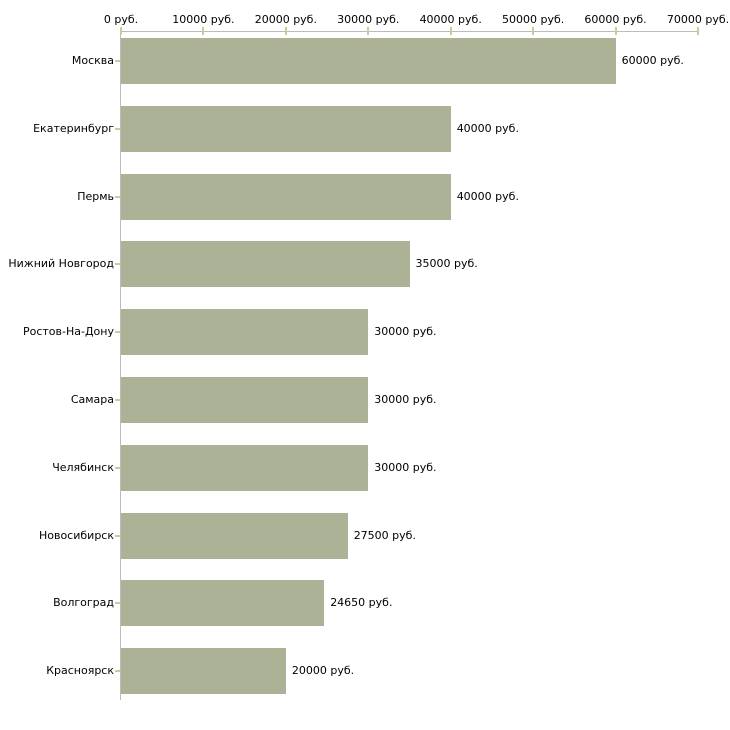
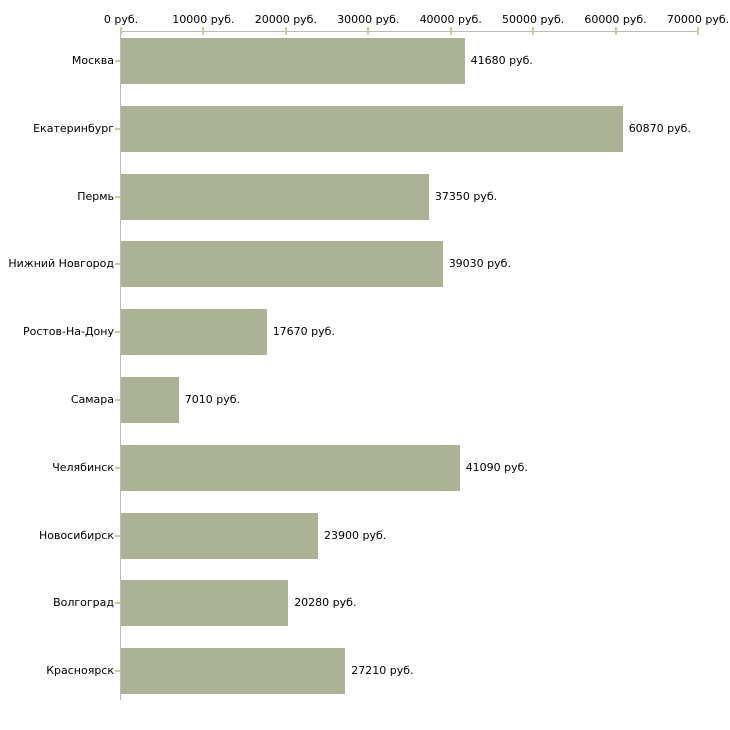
Москва: 60000 -> 41680
Екатеринбург: 40000 -> 60870
Пермь: 40000 -> 37350
Нижний Новгород: 35000 -> 39030
Ростов-На-Дону: 30000 -> 17670
Самара: 30000 -> 7010
Челябинск: 30000 -> 41090
Новосибирск: 27500 -> 23900
Волгоград: 24650 -> 20280
Красноярск: 20000 -> 27210
